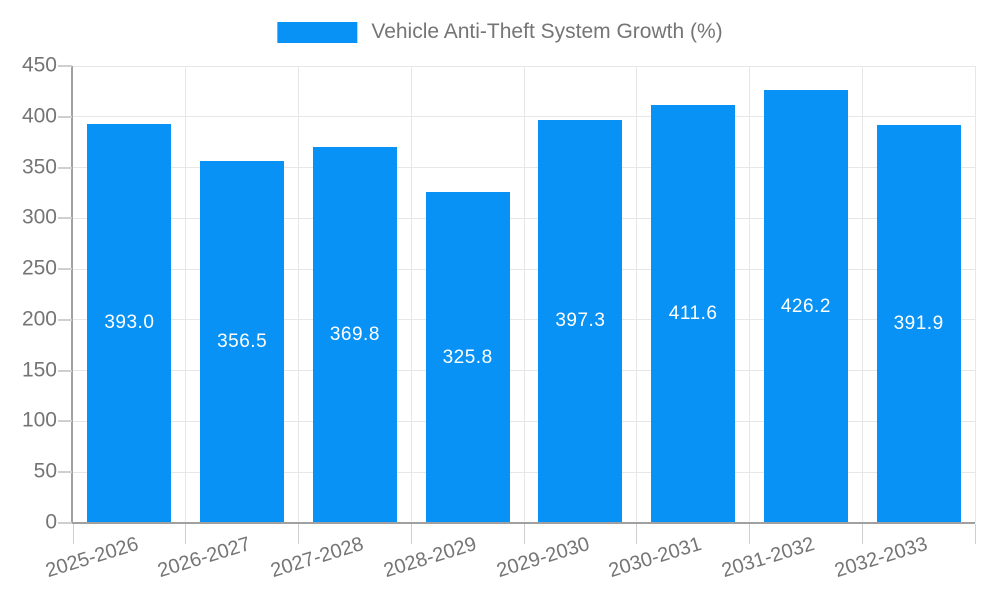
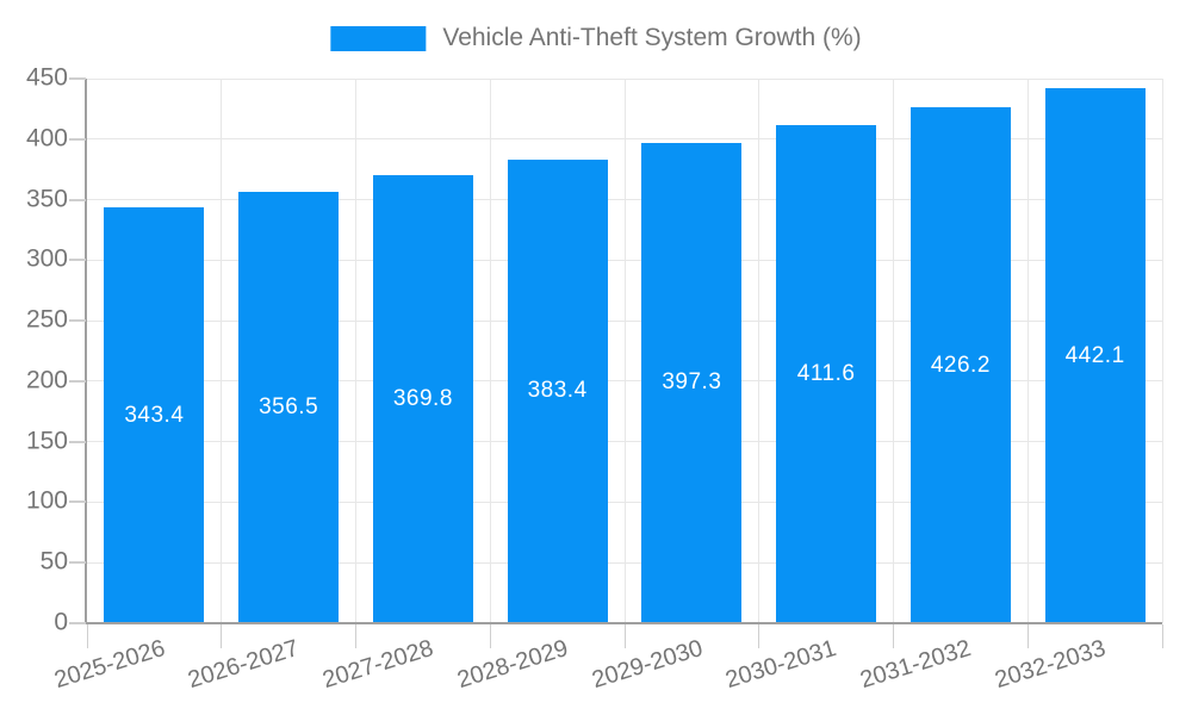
2025-2026: 393.0 -> 343.4
2028-2029: 325.8 -> 383.4
2032-2033: 391.9 -> 442.1
